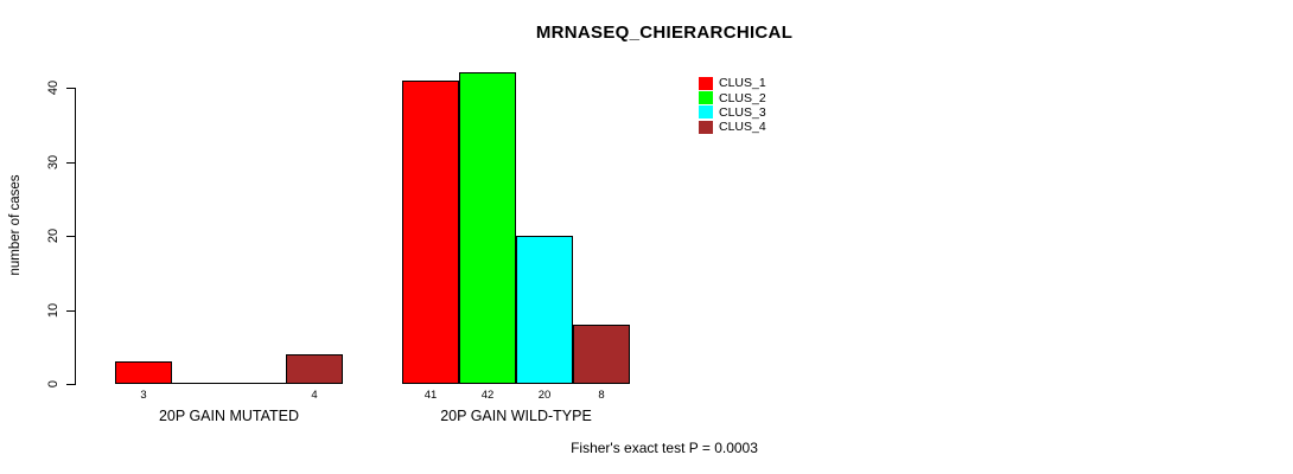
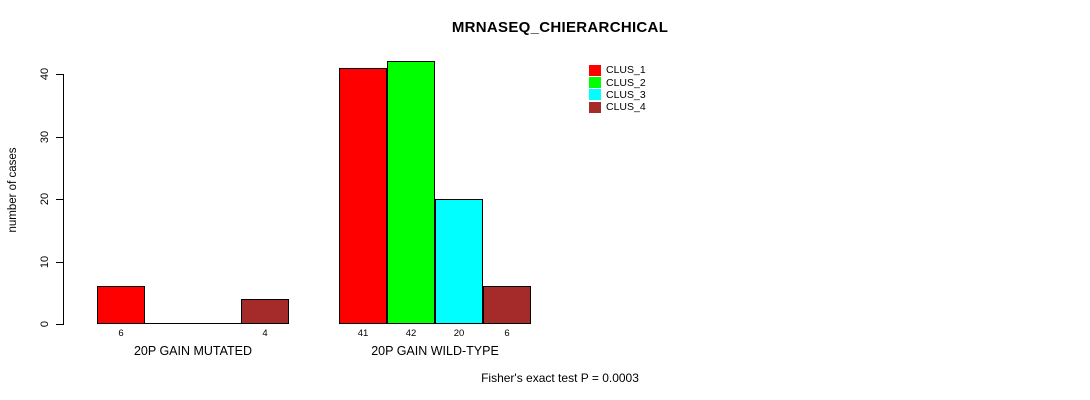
CLUS_1/20P GAIN MUTATED: 3 -> 6
CLUS_4/20P GAIN WILD-TYPE: 8 -> 6
